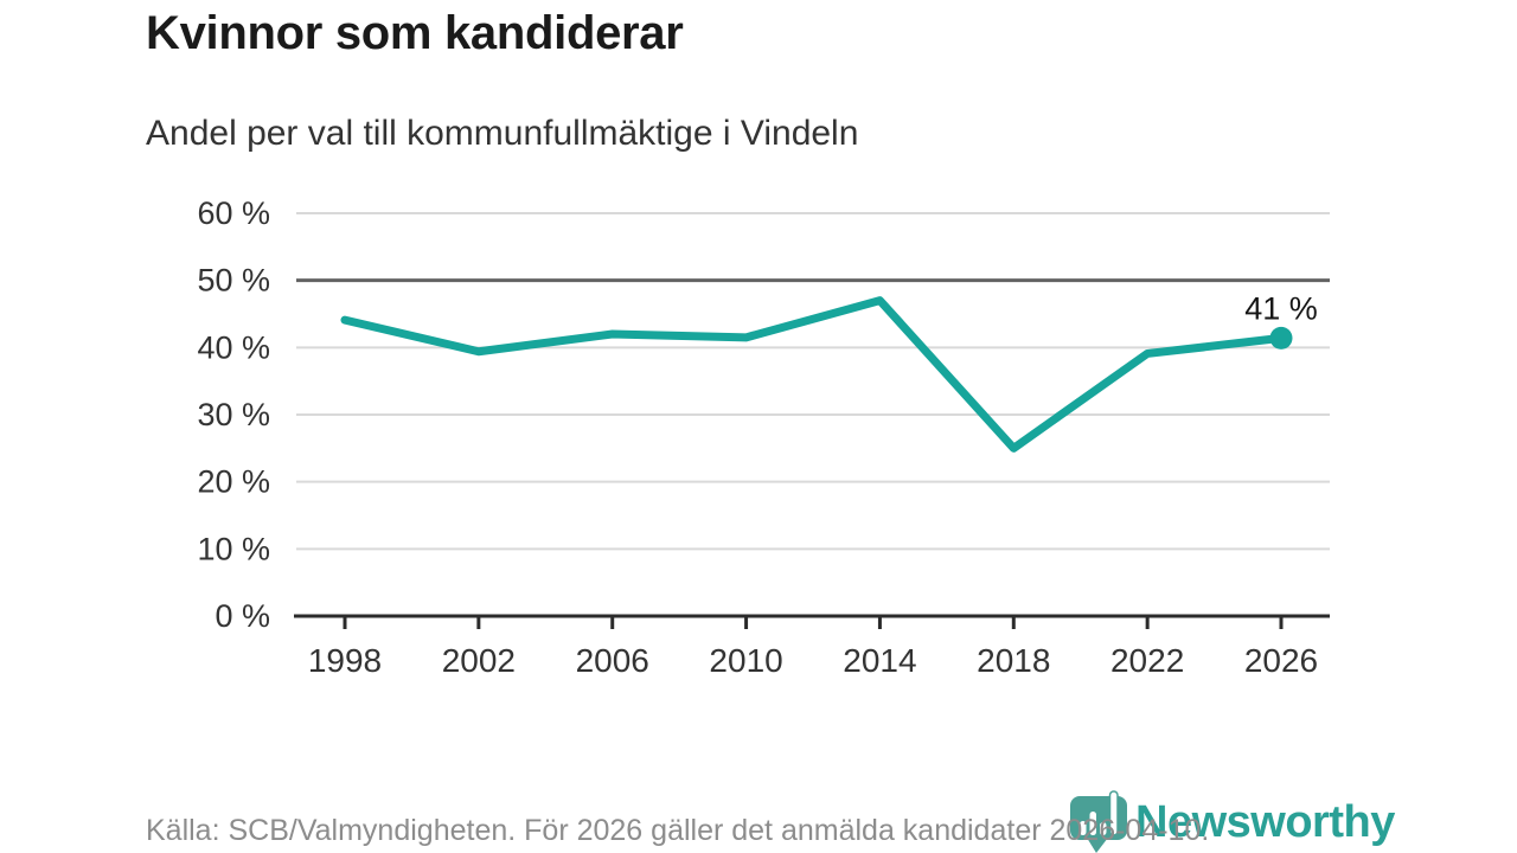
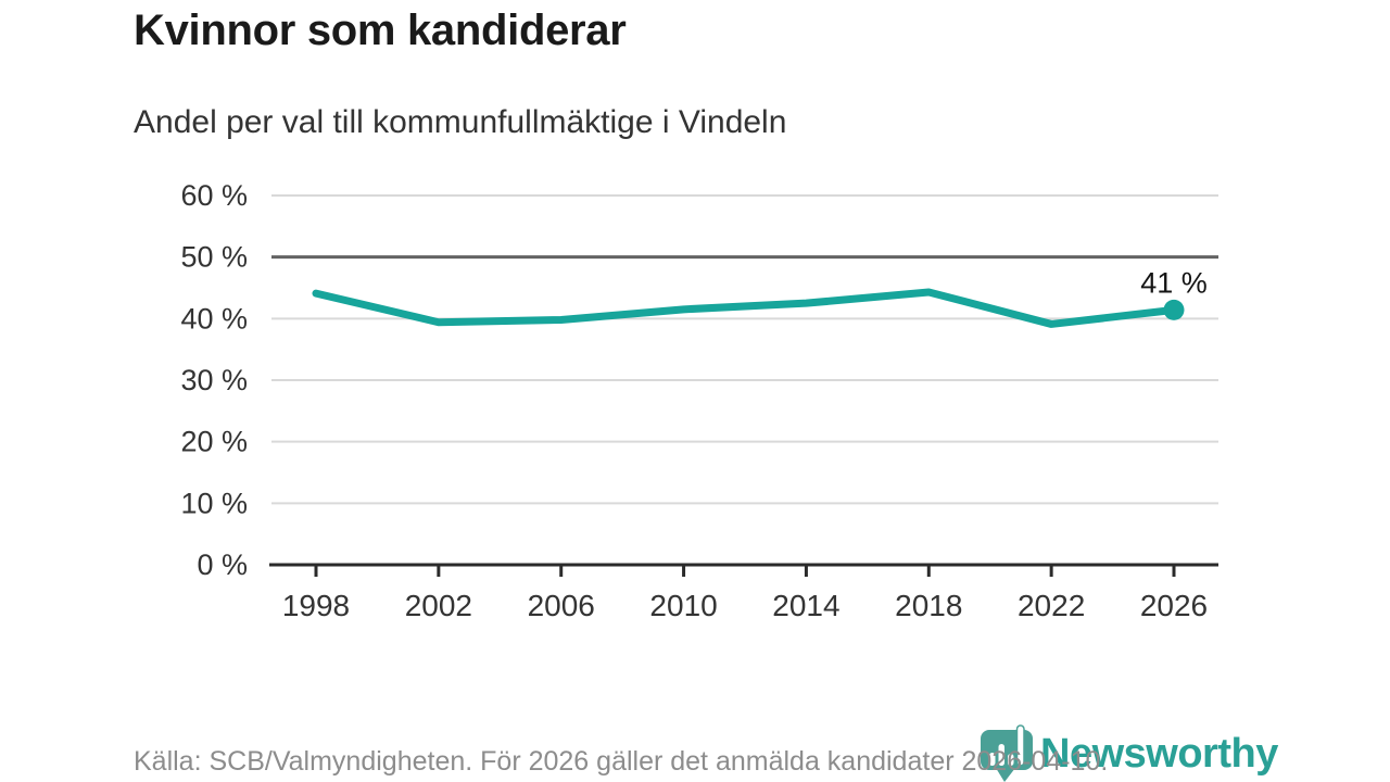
2006: 42% -> 40%
2014: 47% -> 42%
2018: 25% -> 44%
